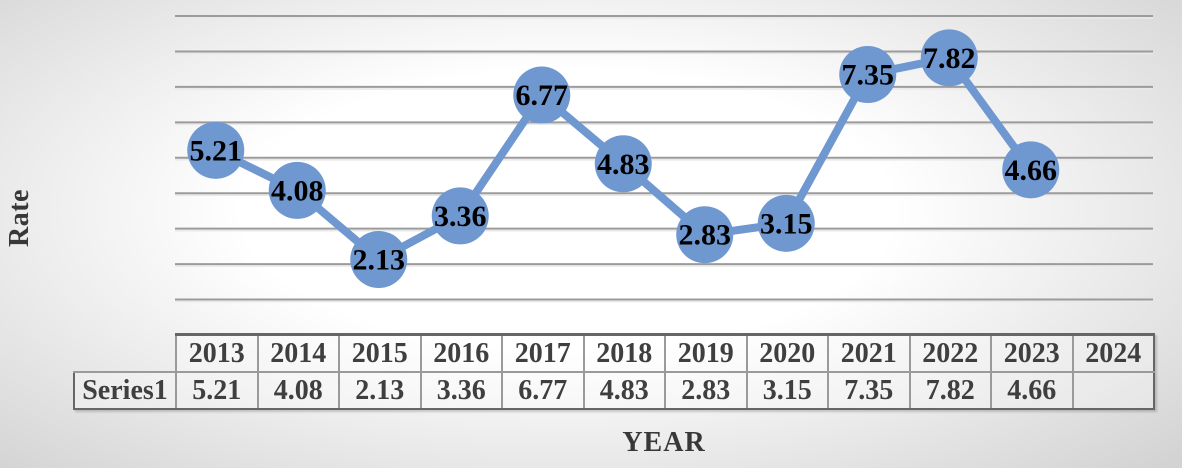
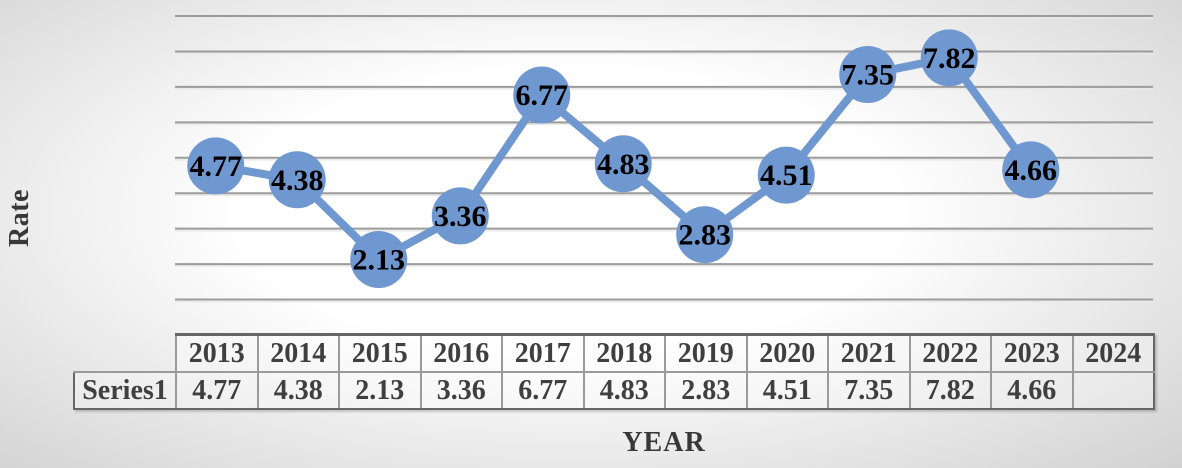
2013: 5.21 -> 4.77
2014: 4.08 -> 4.38
2020: 3.15 -> 4.51
